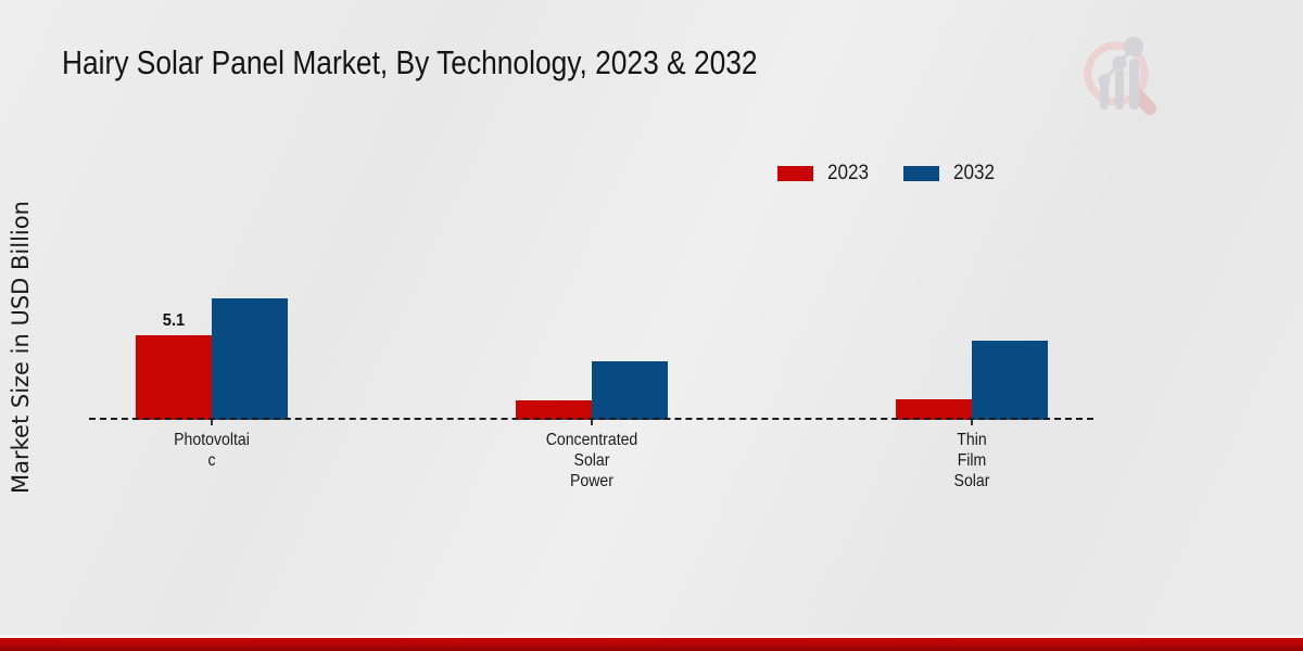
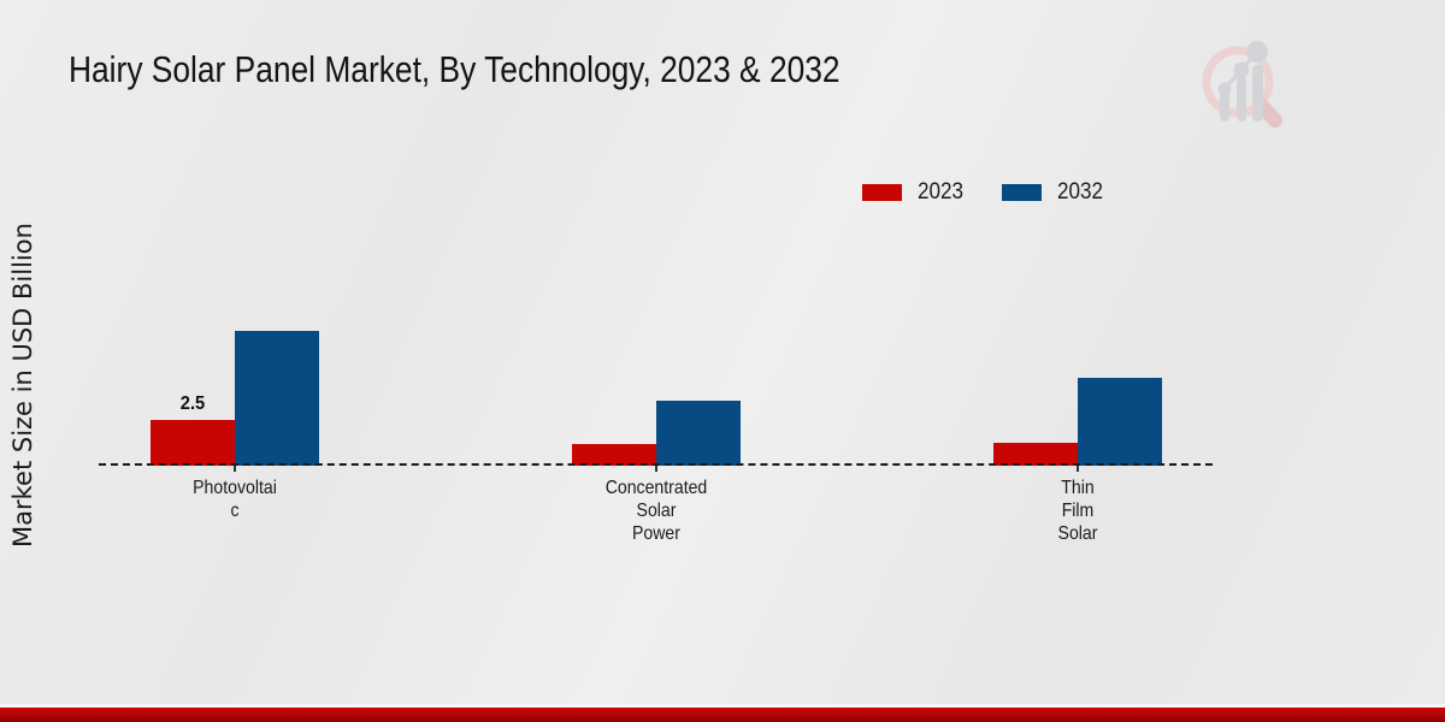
2023/Photovoltaic: 5.1 -> 2.5
